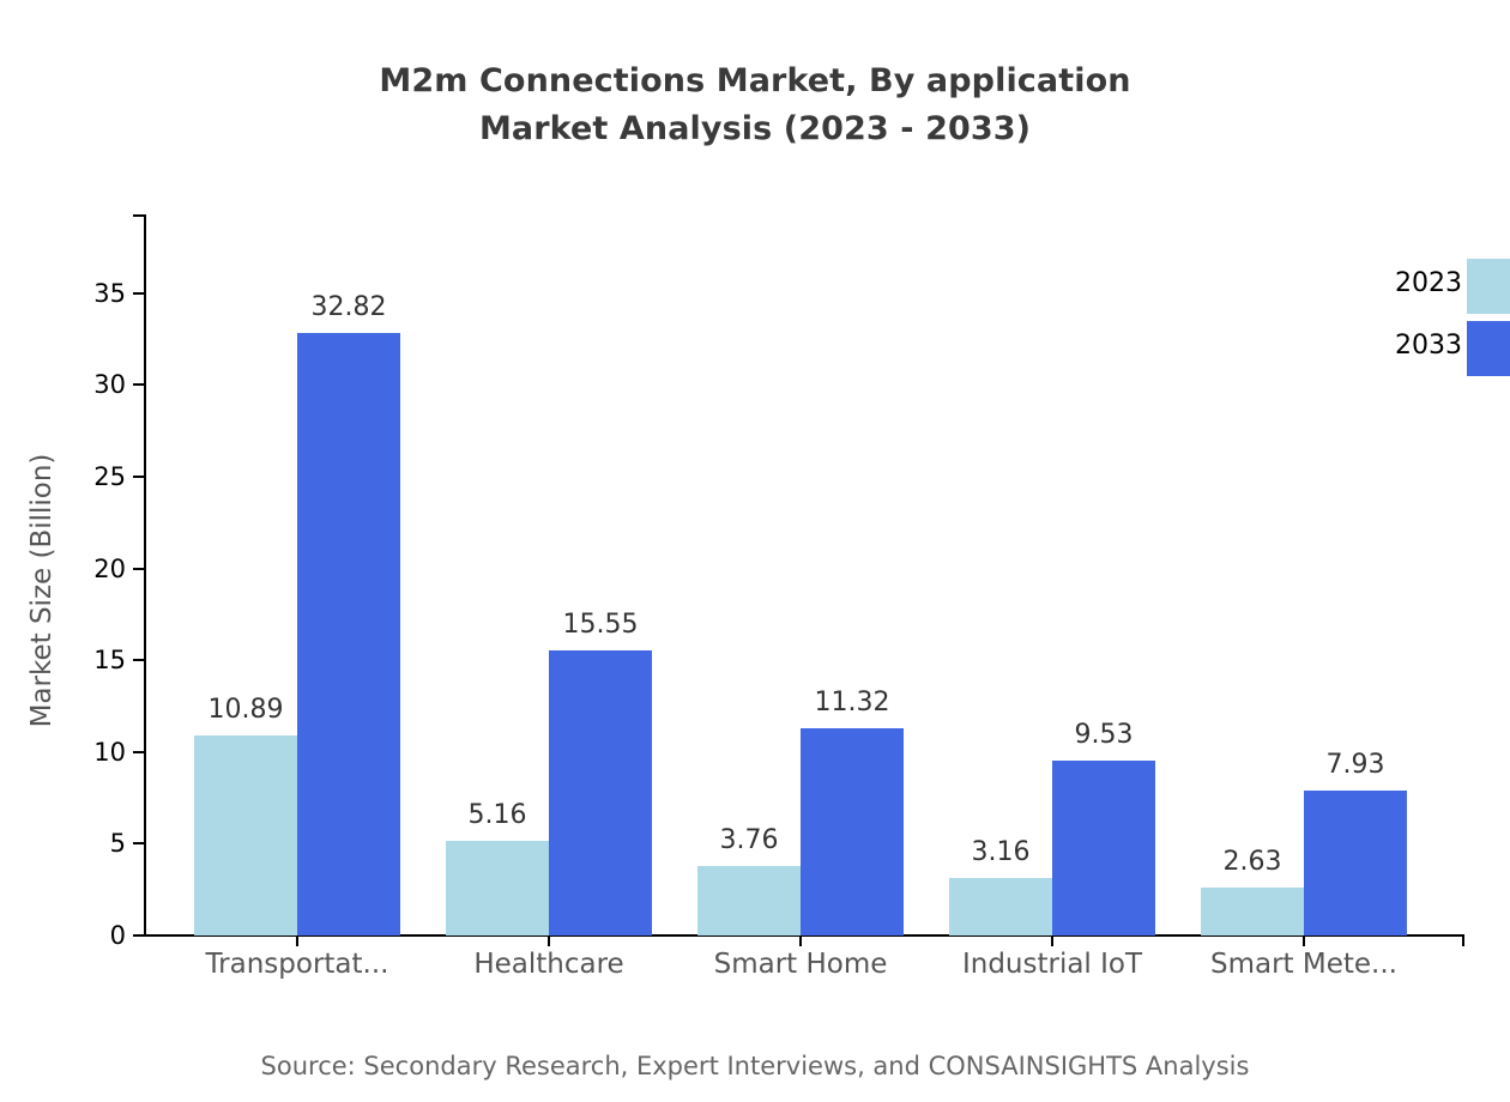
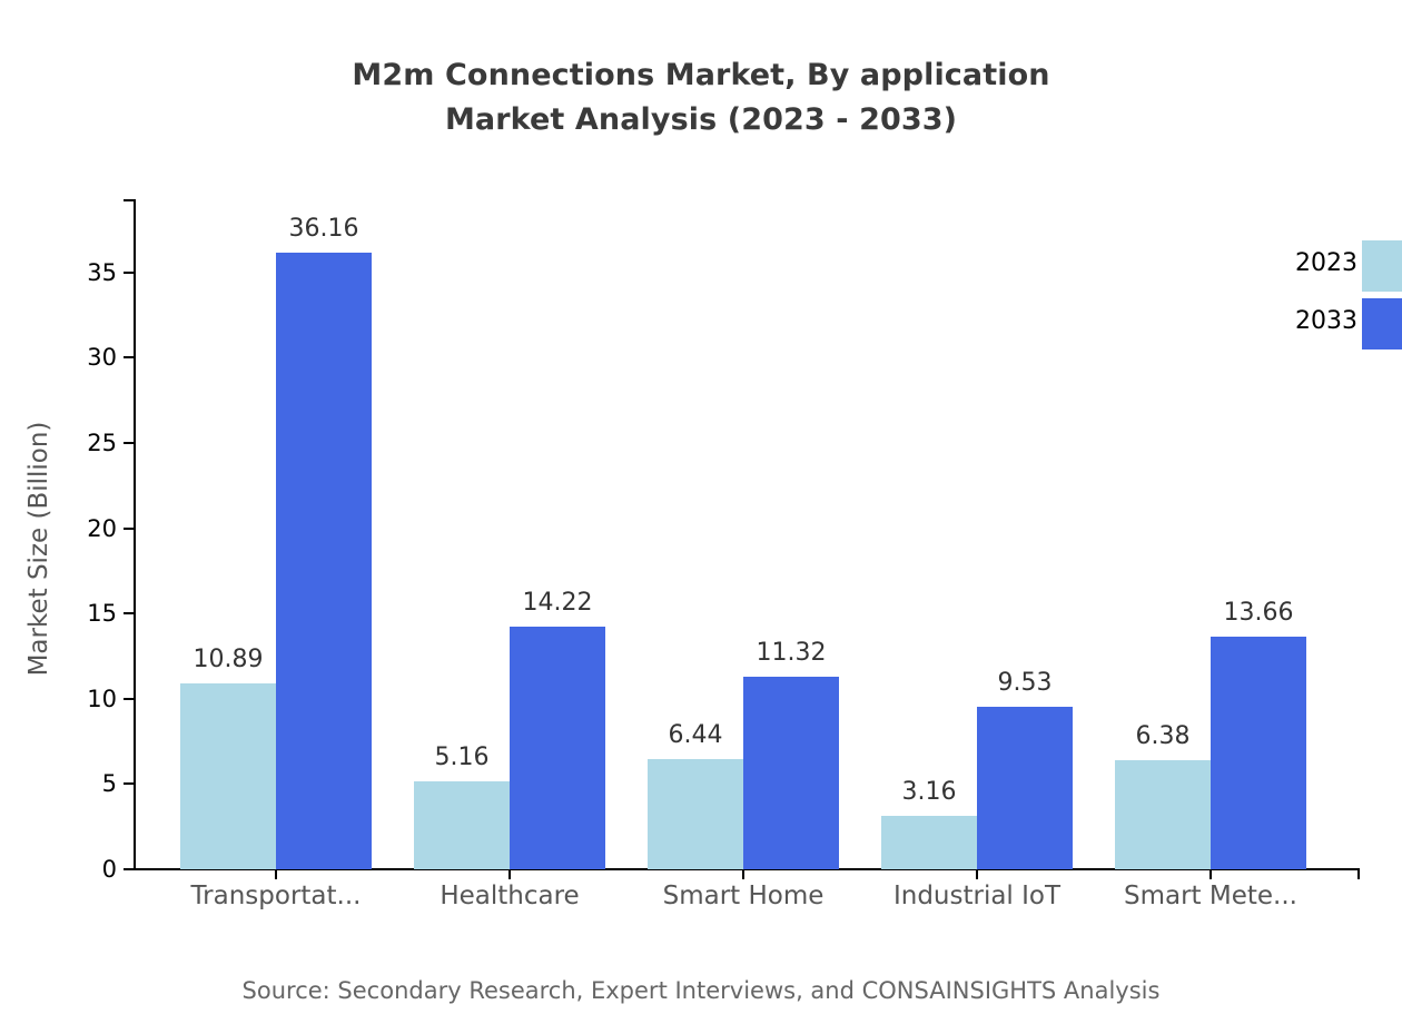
2033/Transportat...: 32.82 -> 36.16
2033/Healthcare: 15.55 -> 14.22
2023/Smart Home: 3.76 -> 6.44
2023/Smart Mete...: 2.63 -> 6.38
2033/Smart Mete...: 7.93 -> 13.66
